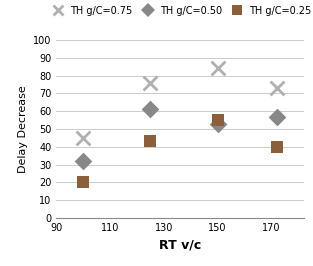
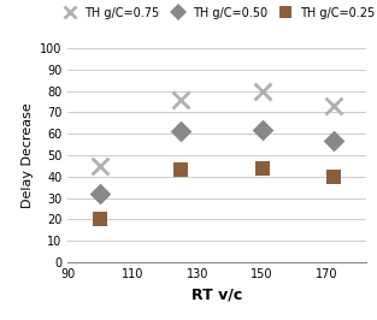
TH g/C=0.75/150: 84 -> 80
TH g/C=0.50/150: 53 -> 62
TH g/C=0.25/150: 55 -> 44
